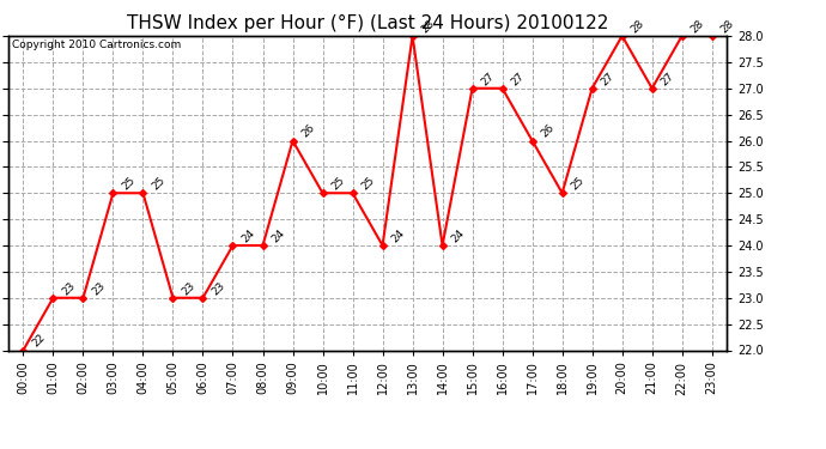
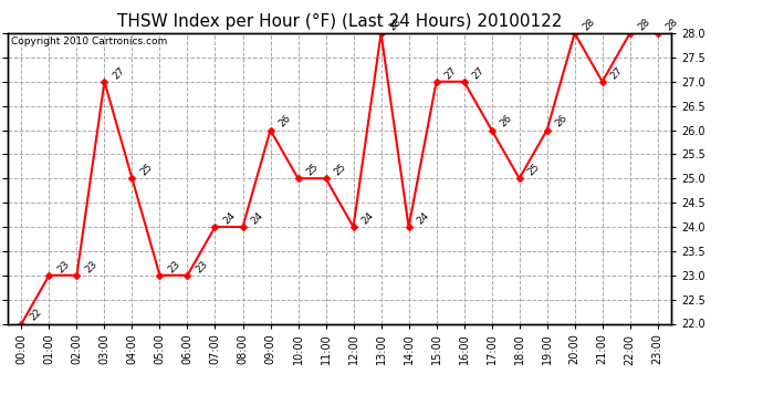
03:00: 25 -> 27
19:00: 27 -> 26
